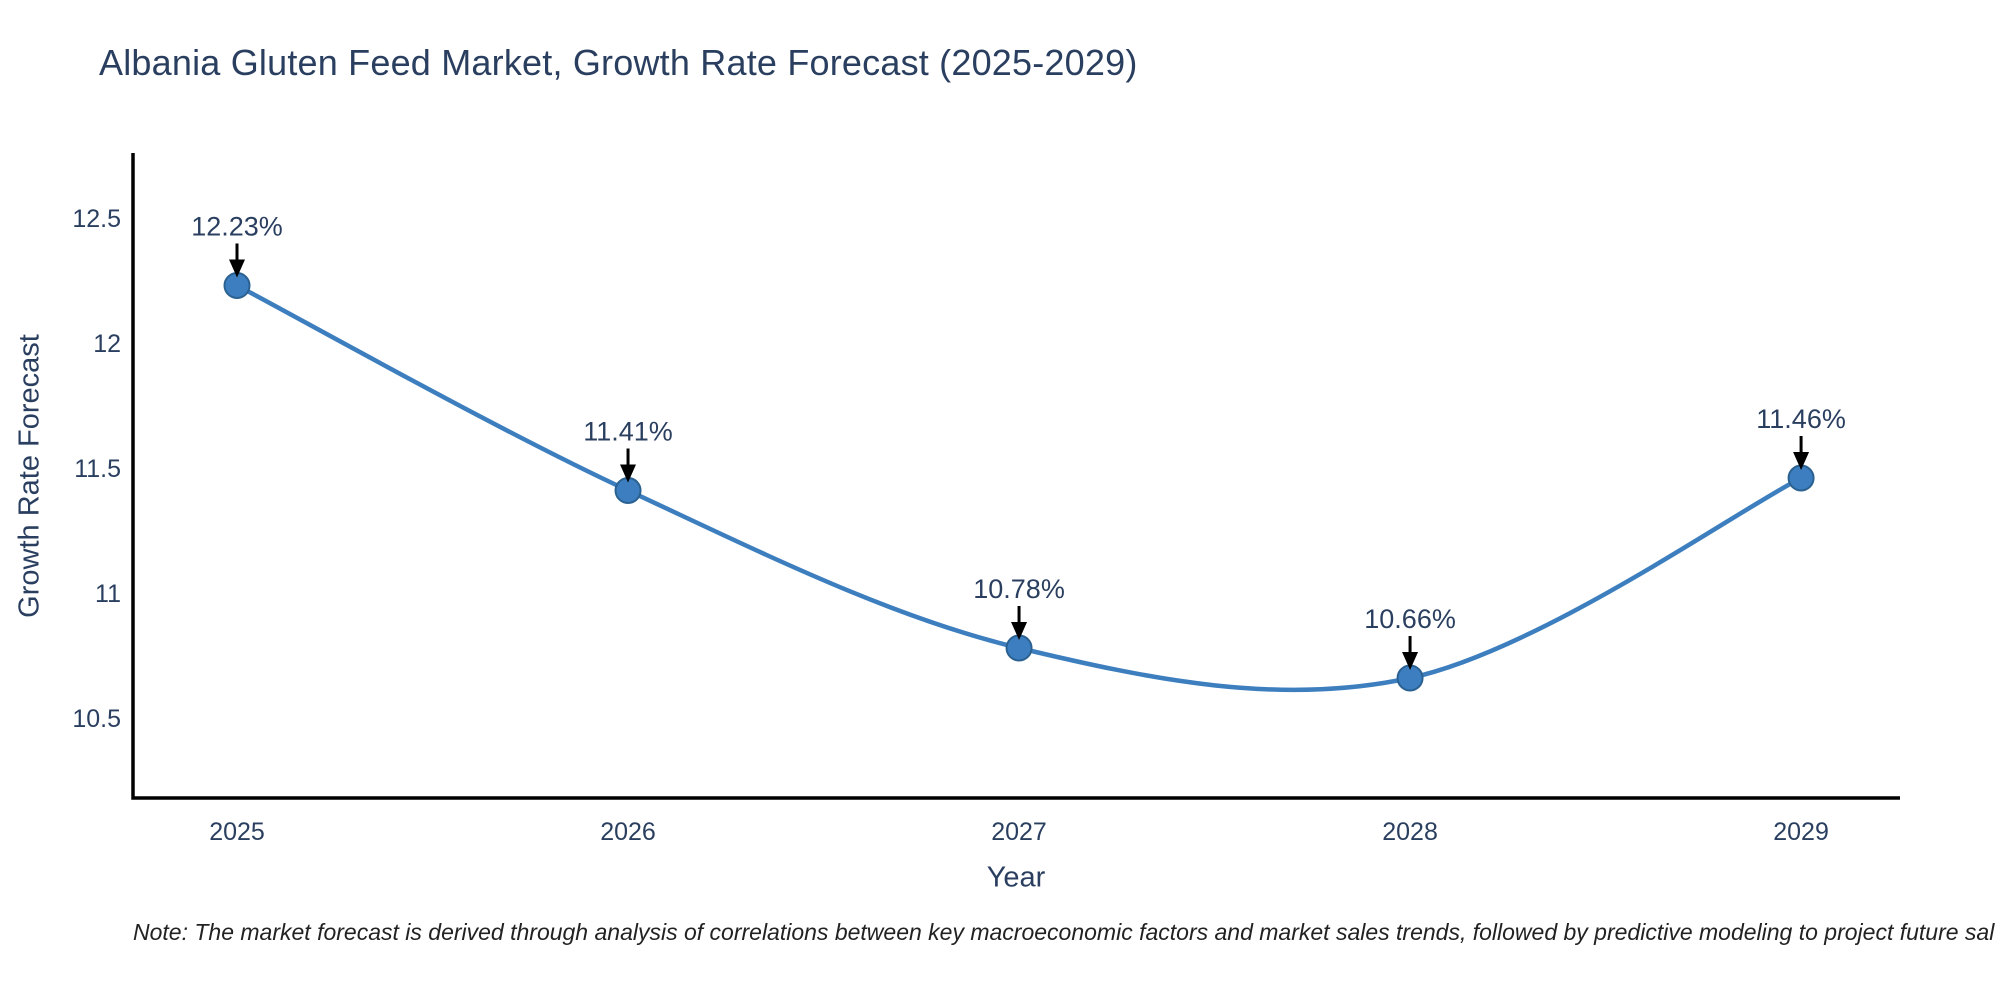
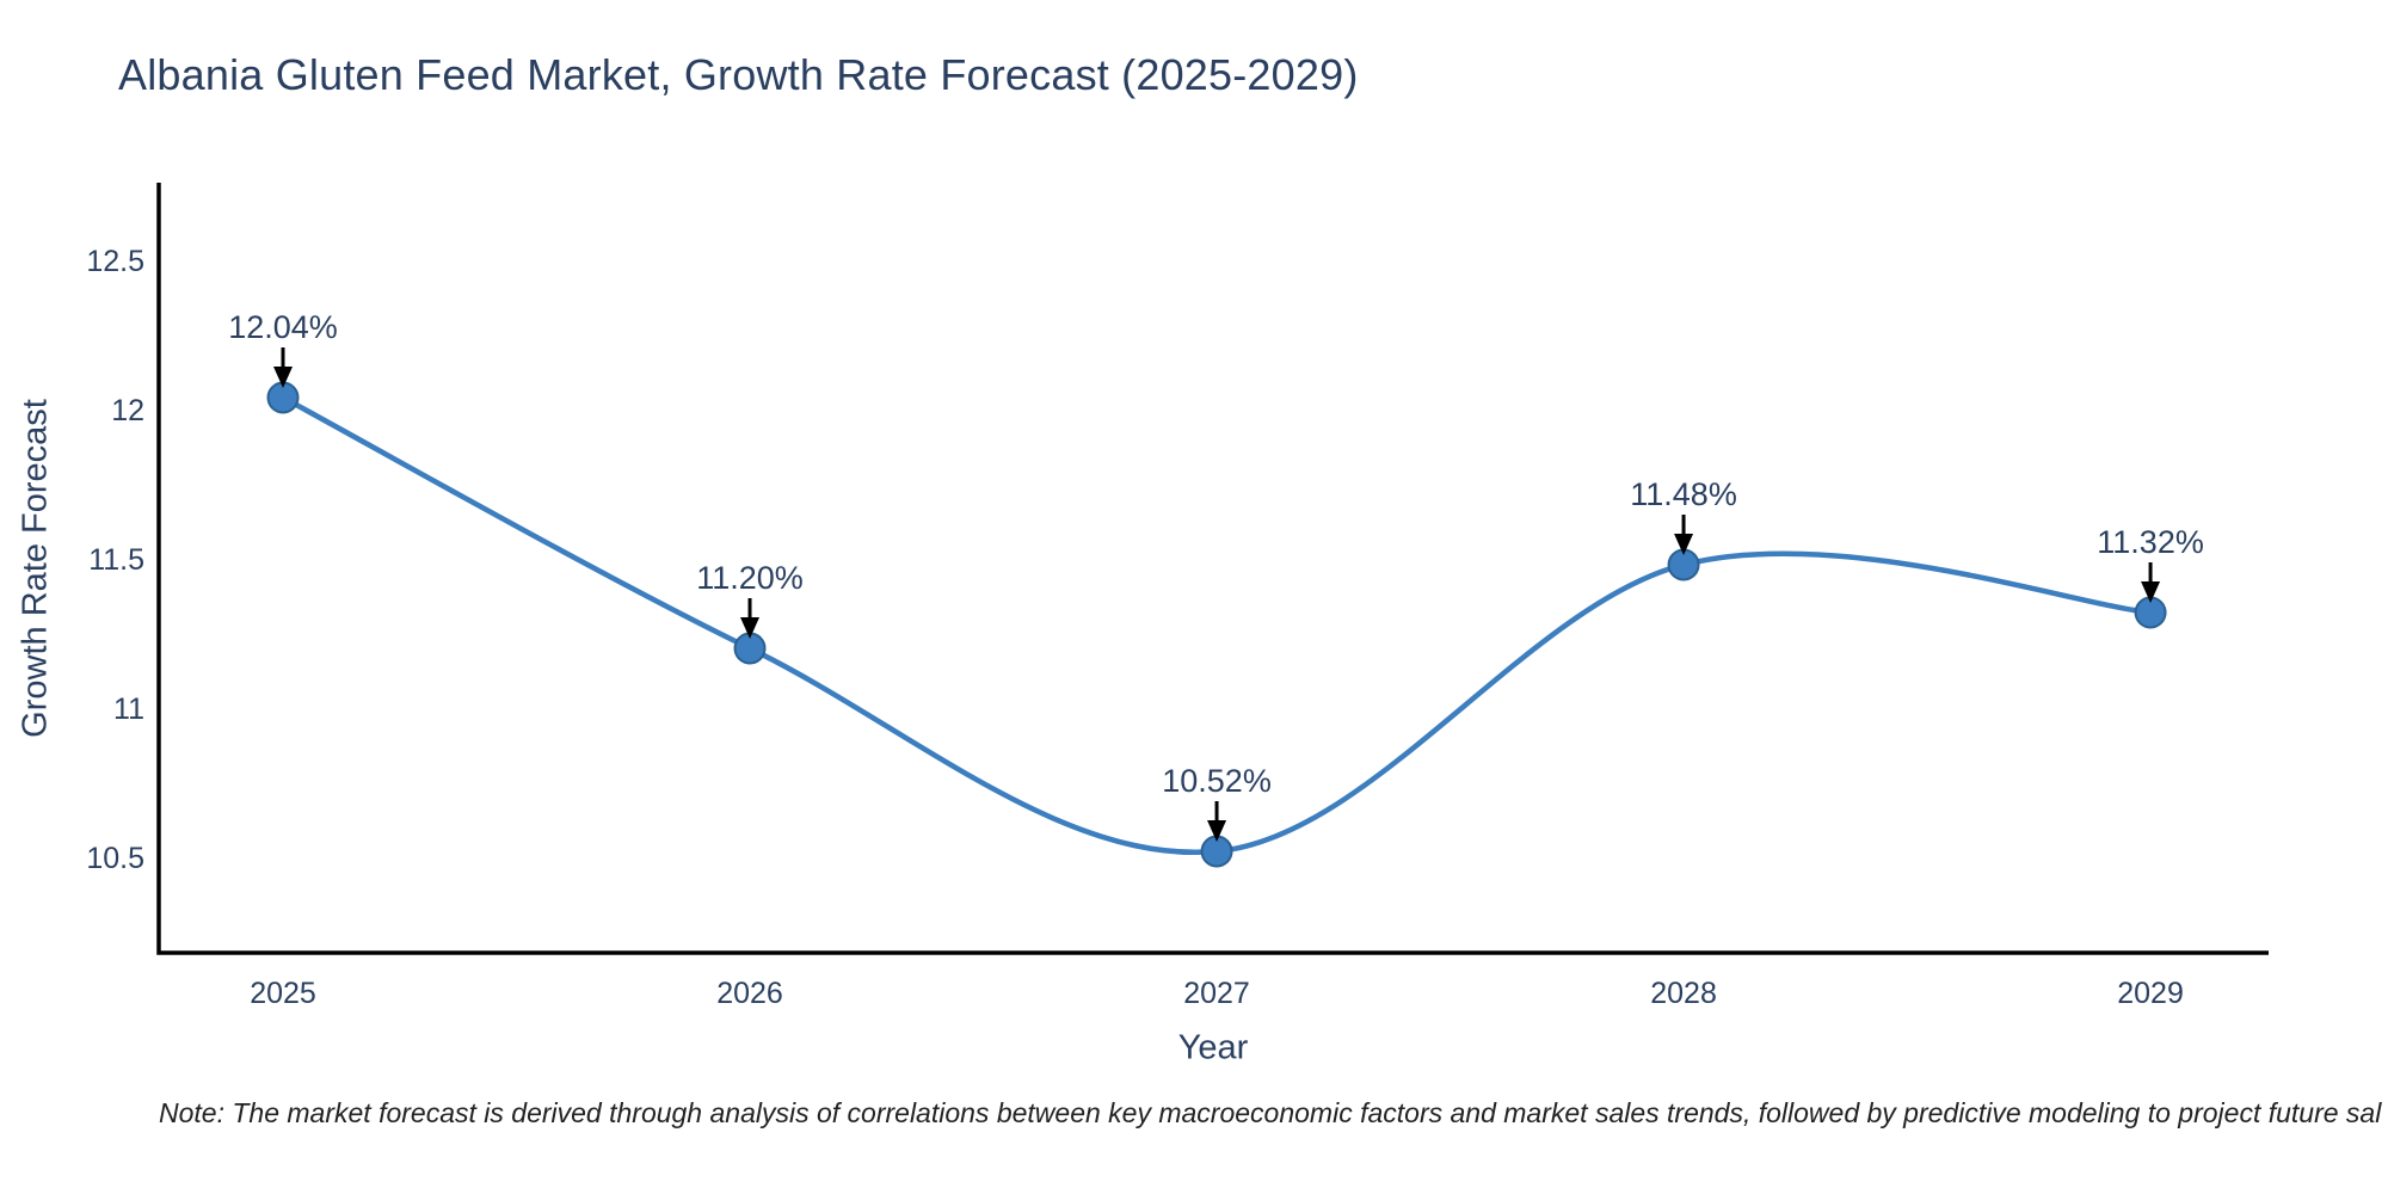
2025: 12.23% -> 12.04%
2026: 11.41% -> 11.20%
2027: 10.78% -> 10.52%
2028: 10.66% -> 11.48%
2029: 11.46% -> 11.32%
